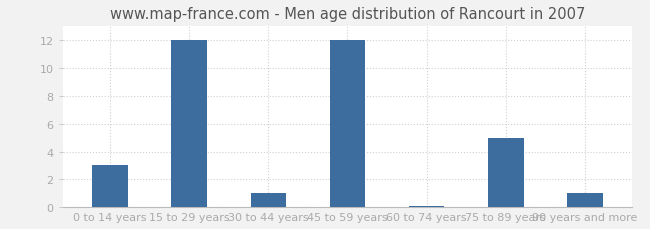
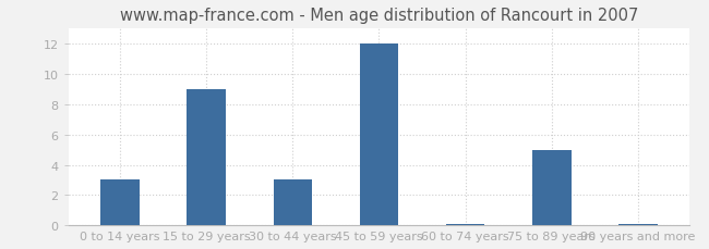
15 to 29 years: 12.0 -> 9.0
30 to 44 years: 1.0 -> 3.0
90 years and more: 1.0 -> 0.1
